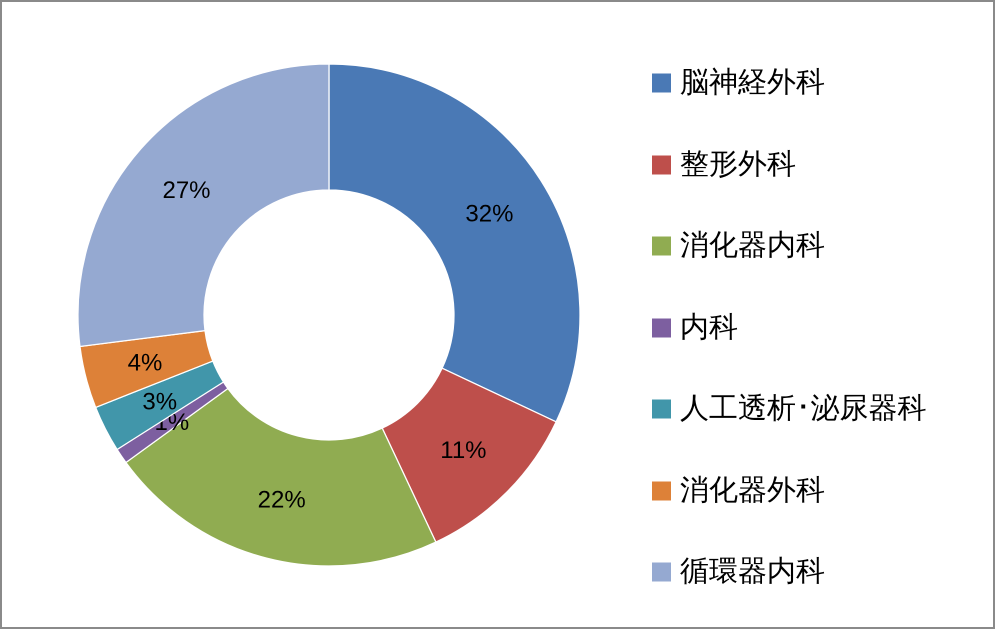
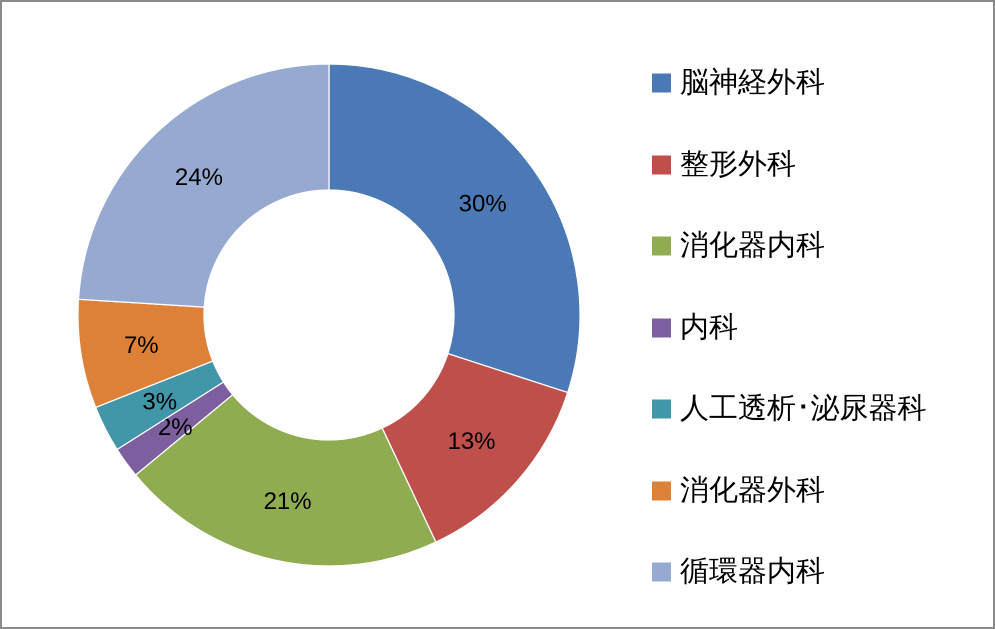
脳神経外科: 32% -> 30%
整形外科: 11% -> 13%
消化器内科: 22% -> 21%
内科: 1% -> 2%
消化器外科: 4% -> 7%
循環器内科: 27% -> 24%
